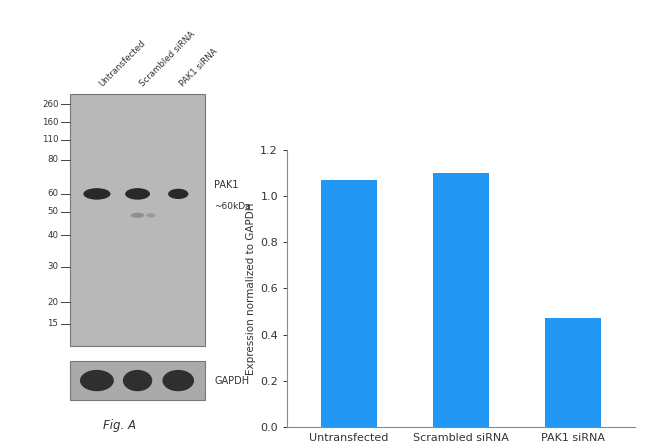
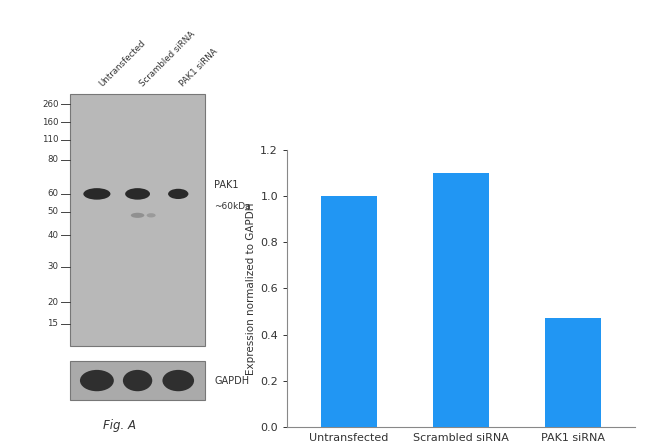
Untransfected: 1.07 -> 1.00
